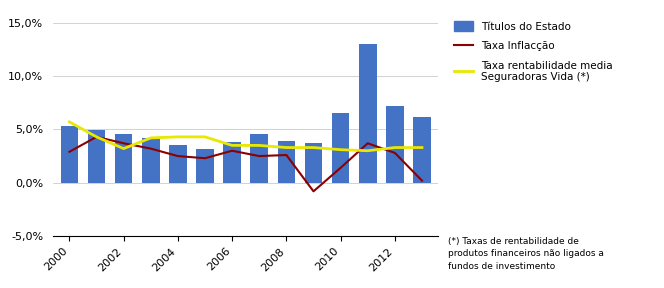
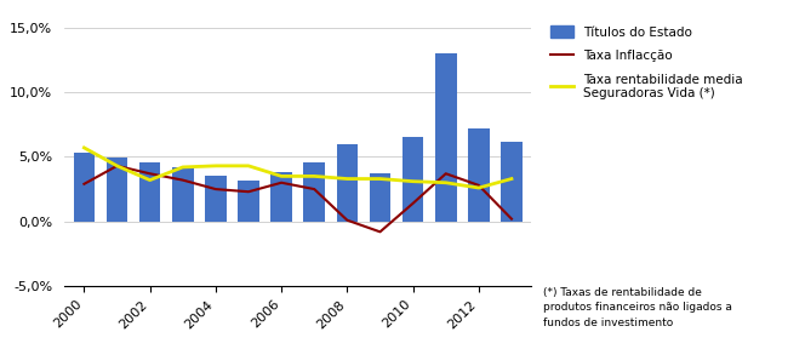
Títulos do Estado/2008: 3,9% -> 6,0%
Taxa Inflacção/2008: 2,6% -> 0,1%
Taxa rentabilidade media Seguradoras Vida (*)/2012: 3,3% -> 2,6%
